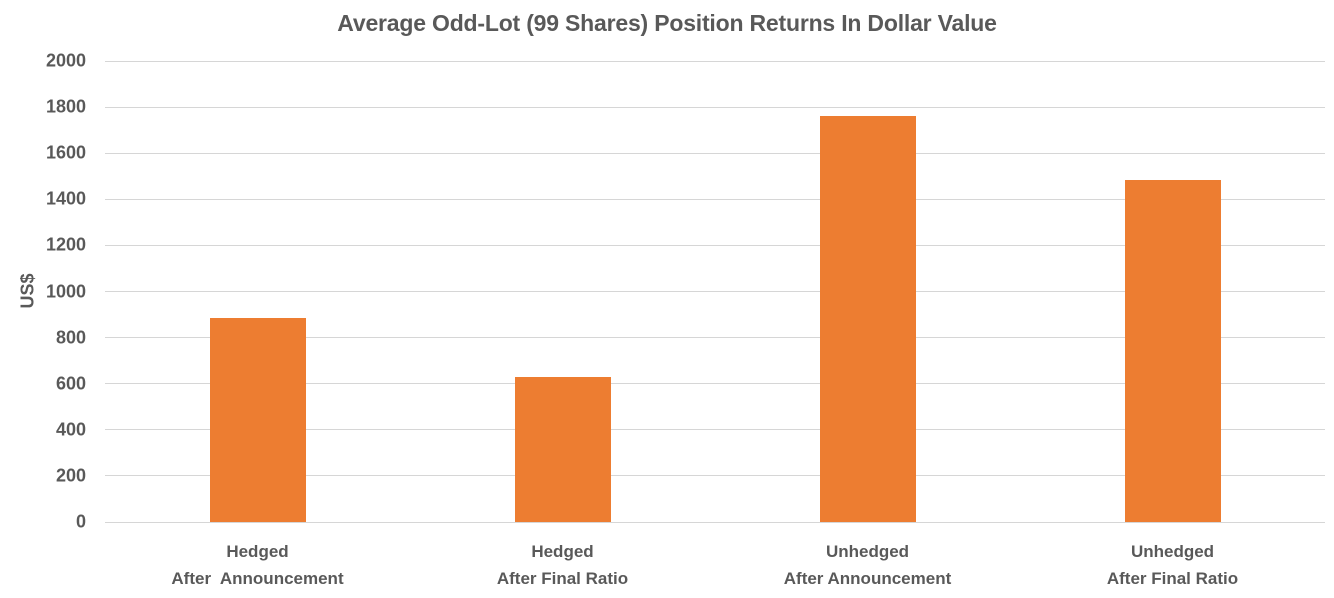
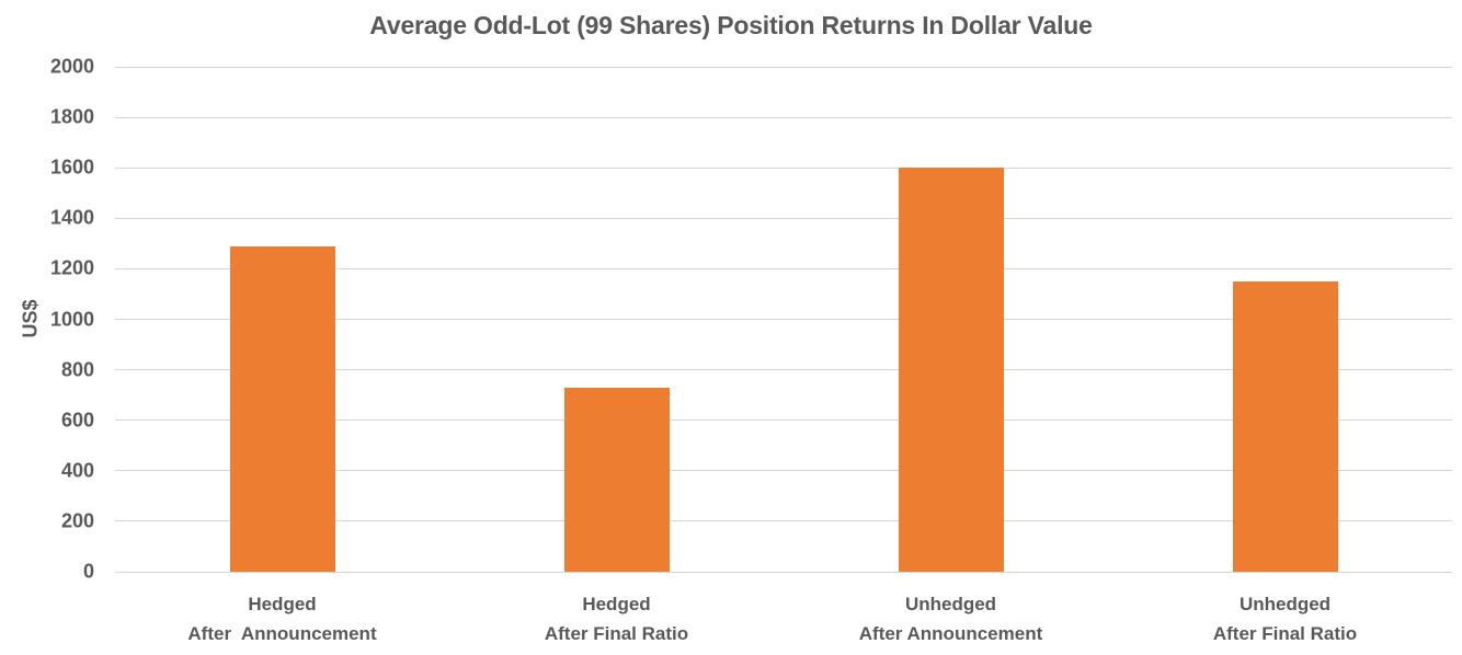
Hedged After Announcement: 880 -> 1290
Hedged After Final Ratio: 630 -> 730
Unhedged After Announcement: 1760 -> 1600
Unhedged After Final Ratio: 1480 -> 1150
